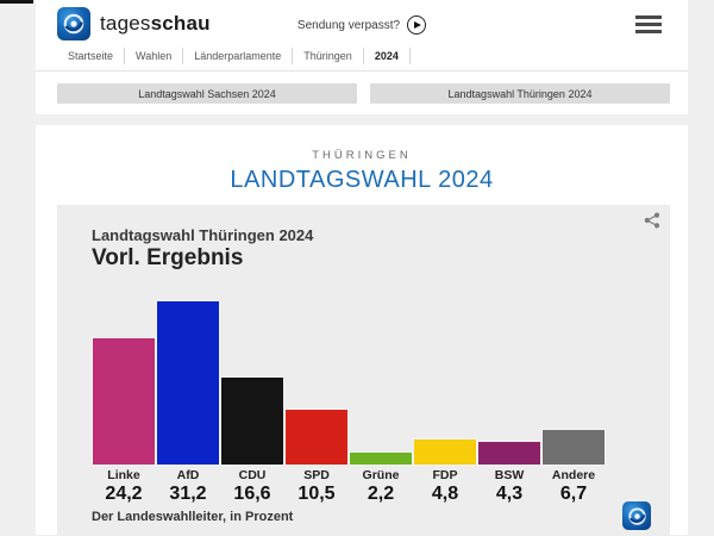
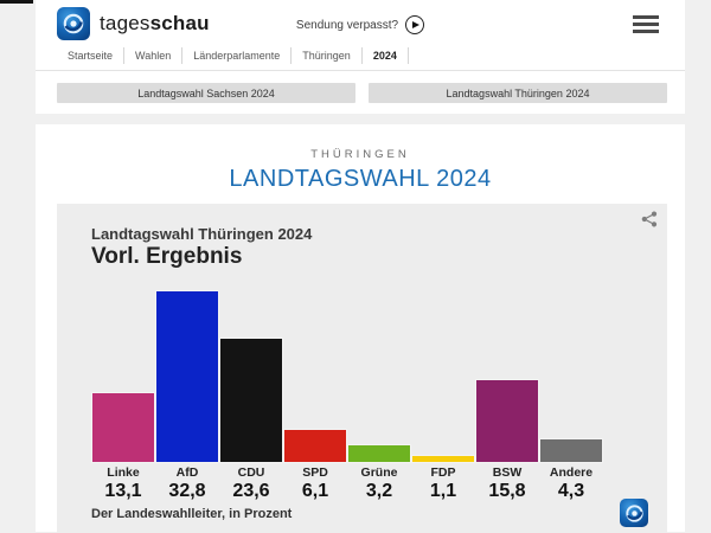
Linke: 24,2 -> 13,1
AfD: 31,2 -> 32,8
CDU: 16,6 -> 23,6
SPD: 10,5 -> 6,1
Grüne: 2,2 -> 3,2
FDP: 4,8 -> 1,1
BSW: 4,3 -> 15,8
Andere: 6,7 -> 4,3
